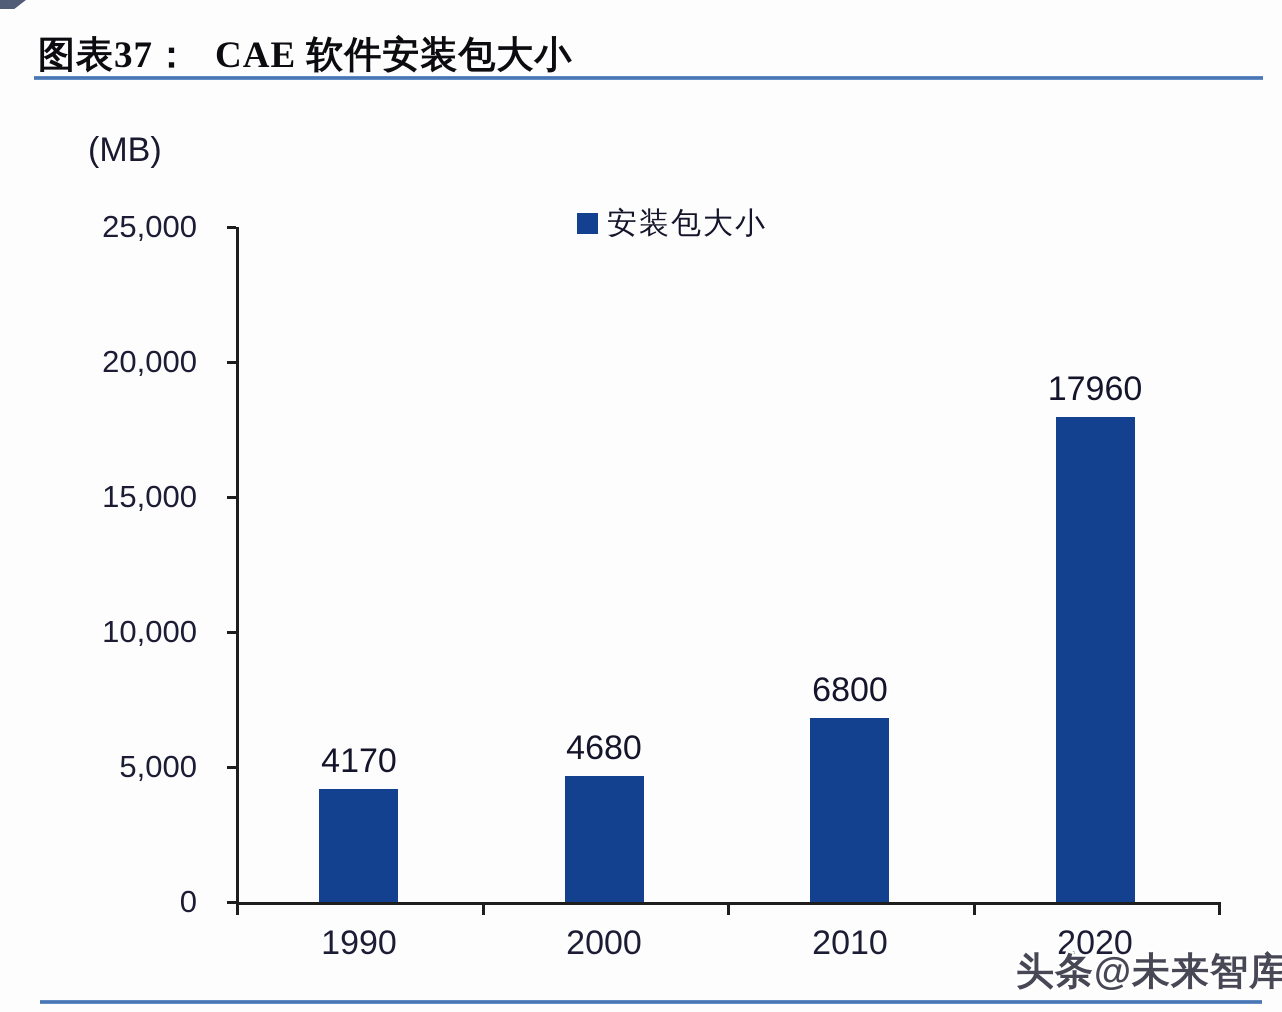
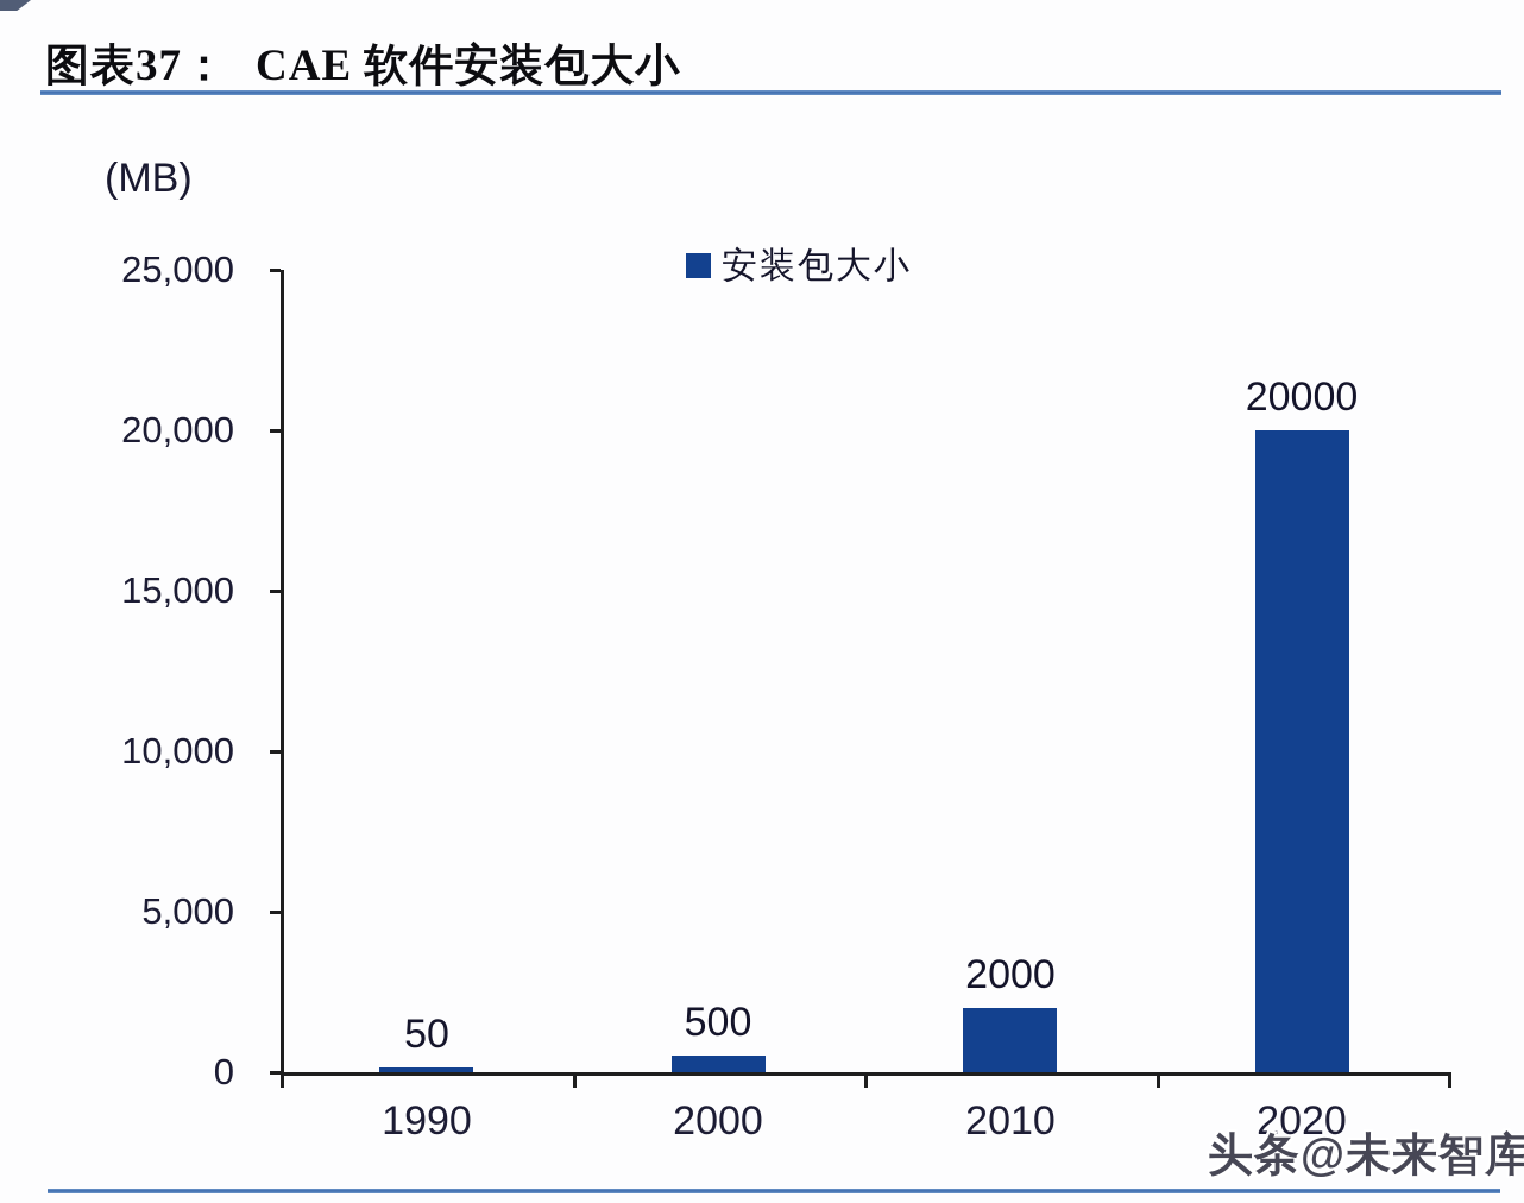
1990: 4170 -> 50
2000: 4680 -> 500
2010: 6800 -> 2000
2020: 17960 -> 20000
